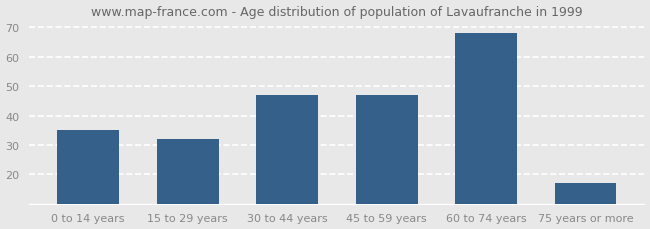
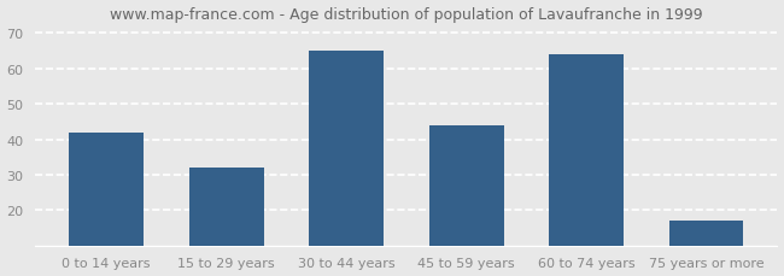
0 to 14 years: 35 -> 42
30 to 44 years: 47 -> 65
45 to 59 years: 47 -> 44
60 to 74 years: 68 -> 64
